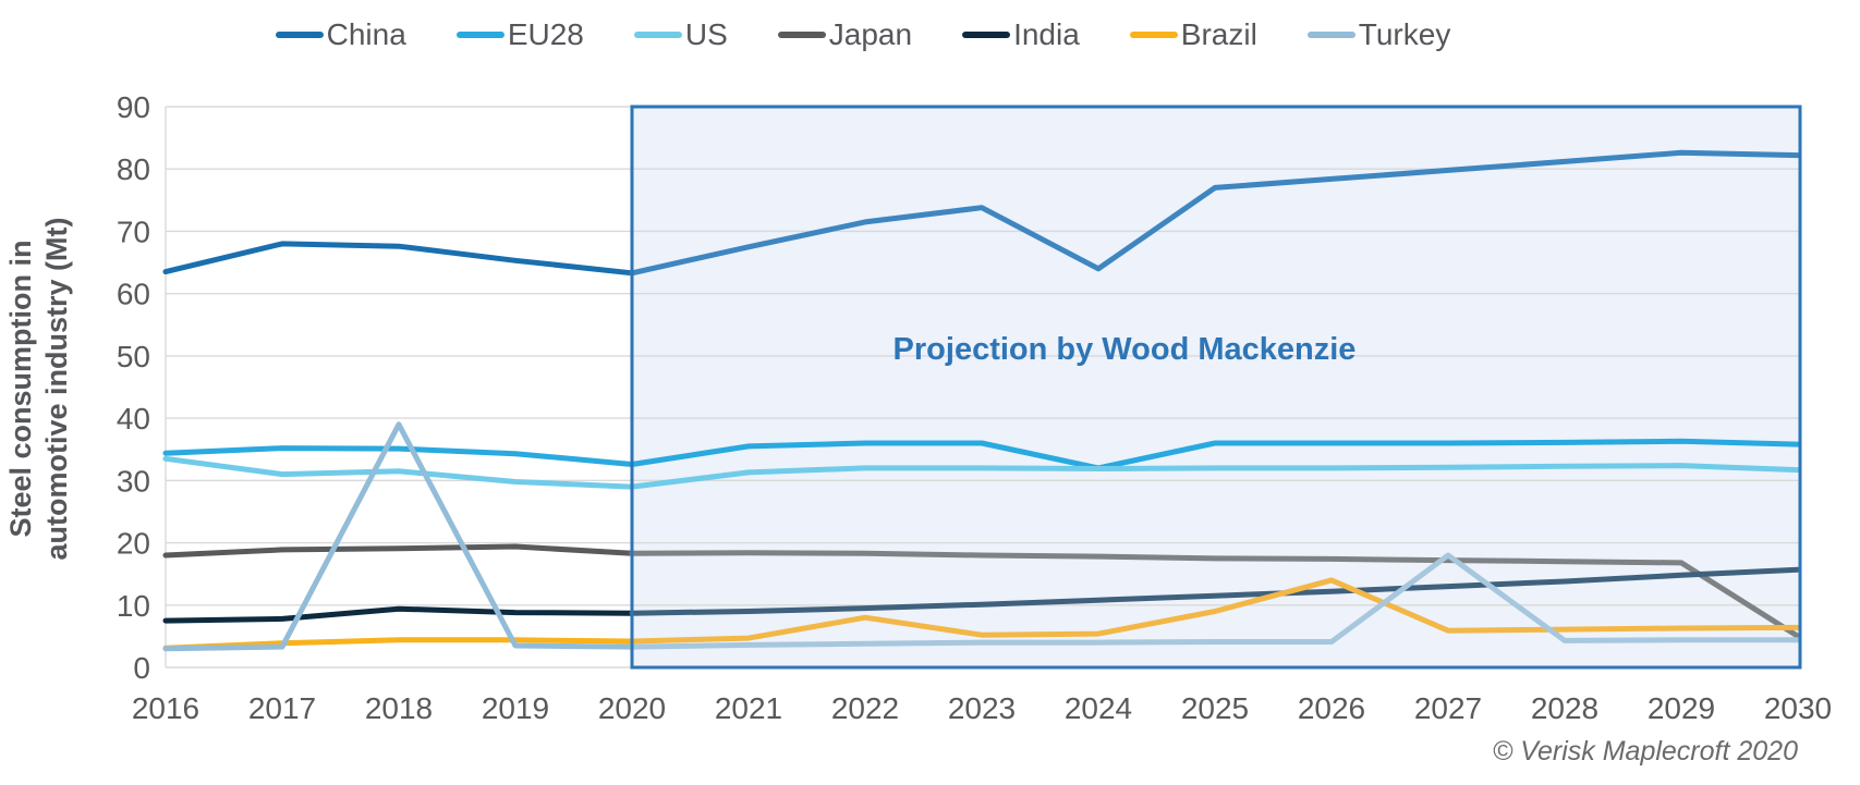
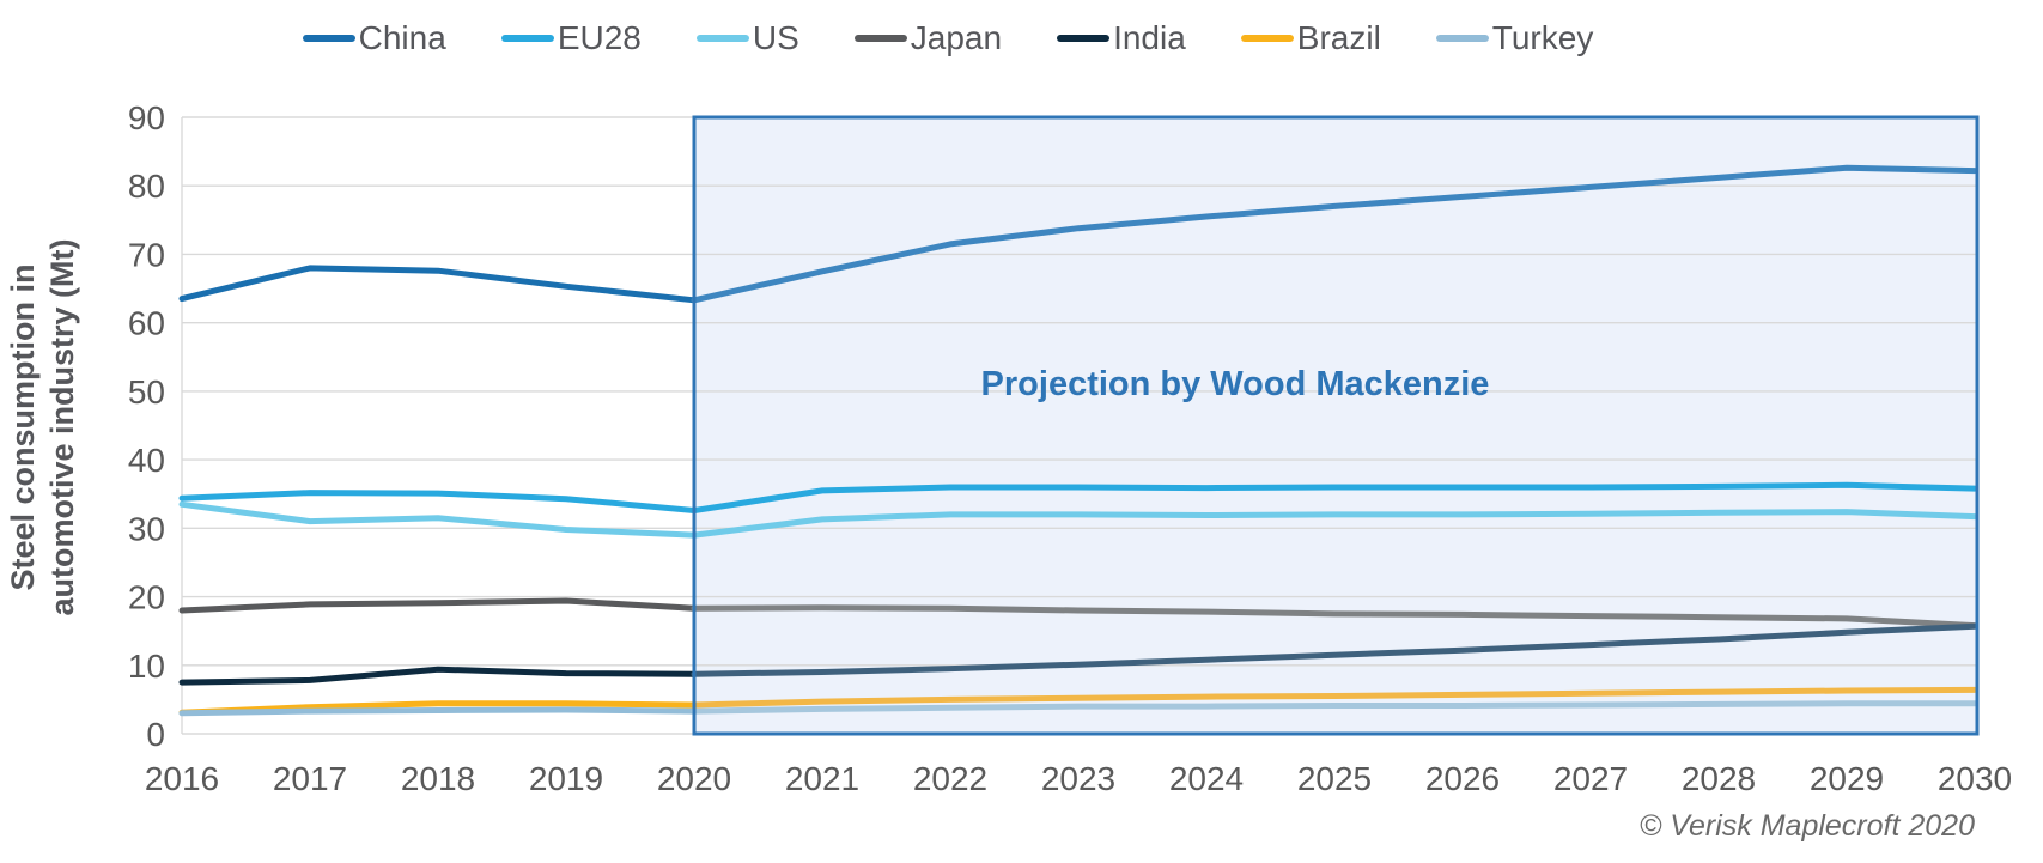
Turkey/2018: 39 -> 3
Brazil/2022: 8 -> 5
China/2024: 64 -> 76
EU28/2024: 32 -> 36
Brazil/2025: 9 -> 6
Brazil/2026: 14 -> 6
Turkey/2027: 18 -> 4
Japan/2030: 5 -> 16
